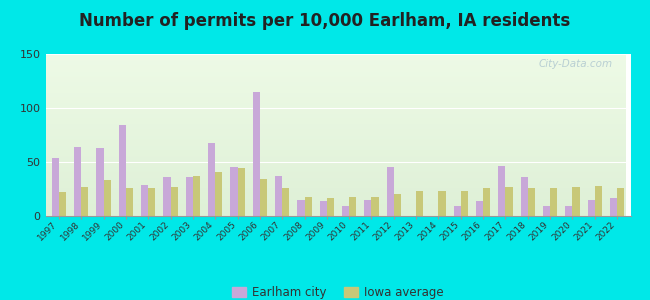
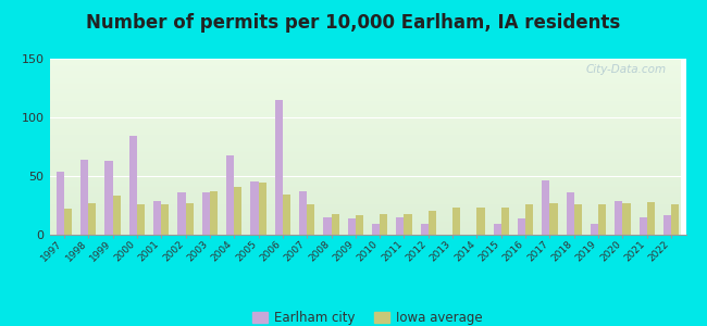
Earlham city/2012: 45 -> 9
Earlham city/2020: 9 -> 29
